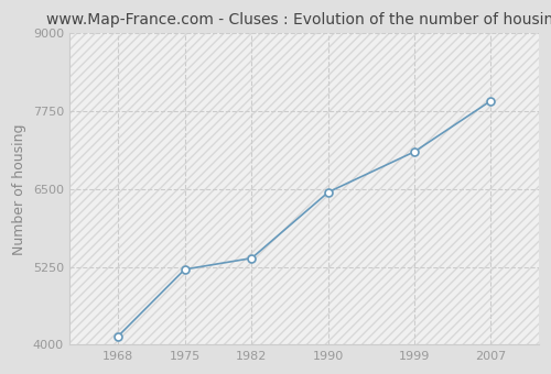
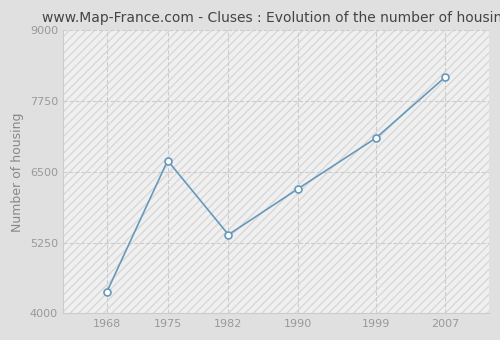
1968: 4130 -> 4380
1975: 5210 -> 6700
1990: 6450 -> 6200
2007: 7920 -> 8180
